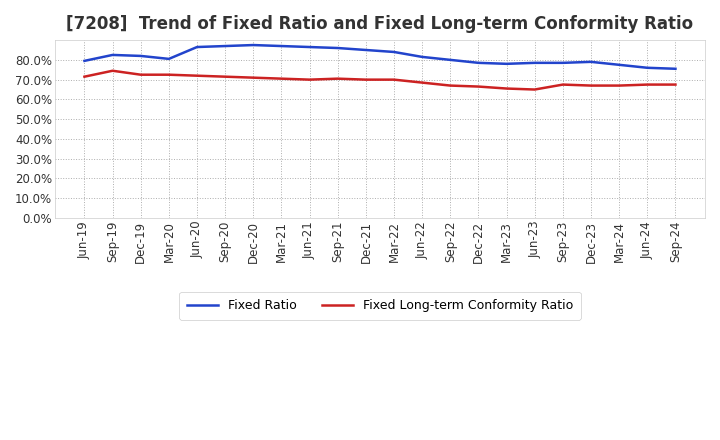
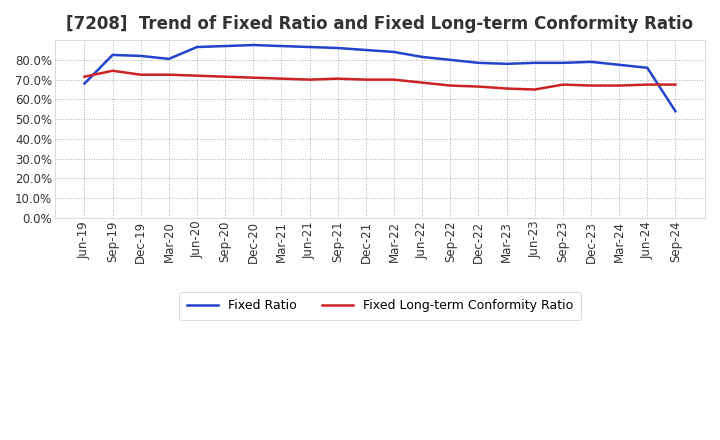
Fixed Ratio/Jun-19: 80% -> 68%
Fixed Ratio/Sep-24: 76% -> 54%
